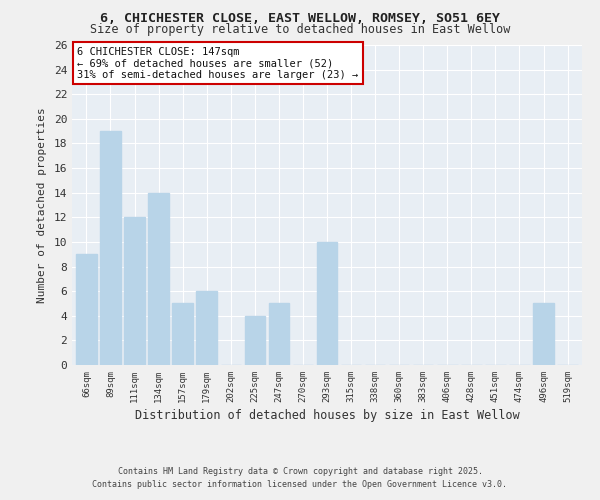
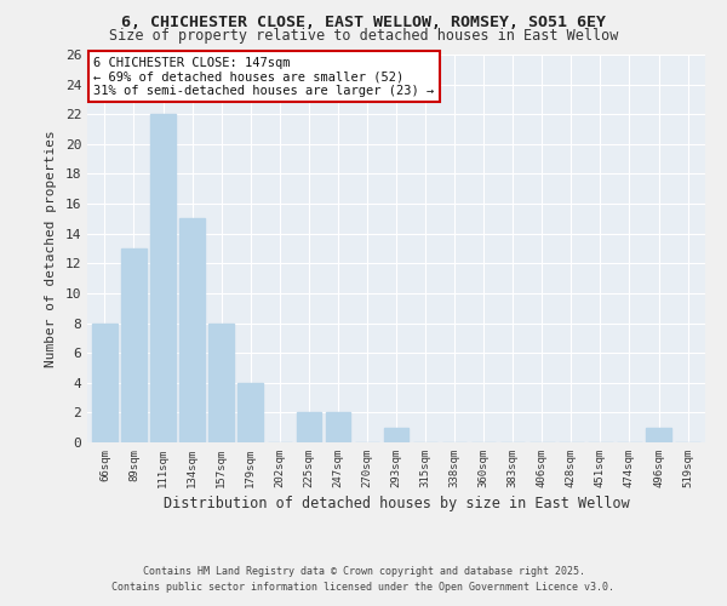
66sqm: 9 -> 8
89sqm: 19 -> 13
111sqm: 12 -> 22
134sqm: 14 -> 15
157sqm: 5 -> 8
179sqm: 6 -> 4
225sqm: 4 -> 2
247sqm: 5 -> 2
293sqm: 10 -> 1
496sqm: 5 -> 1
